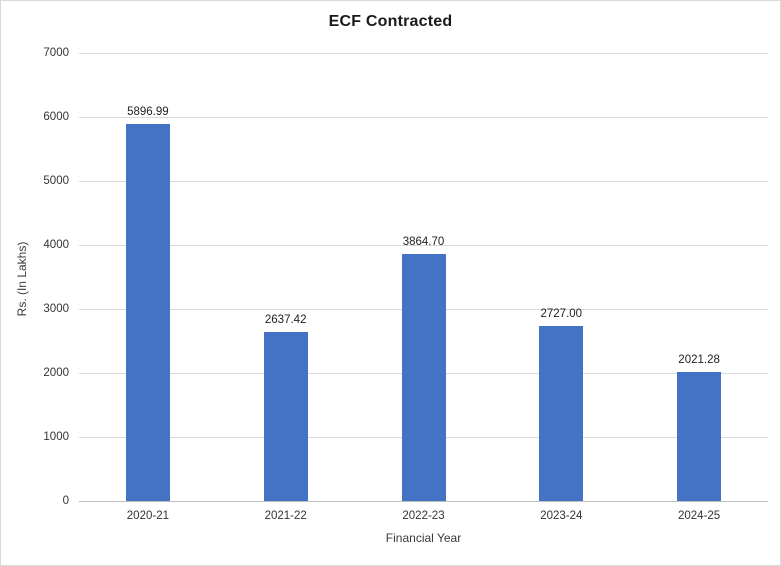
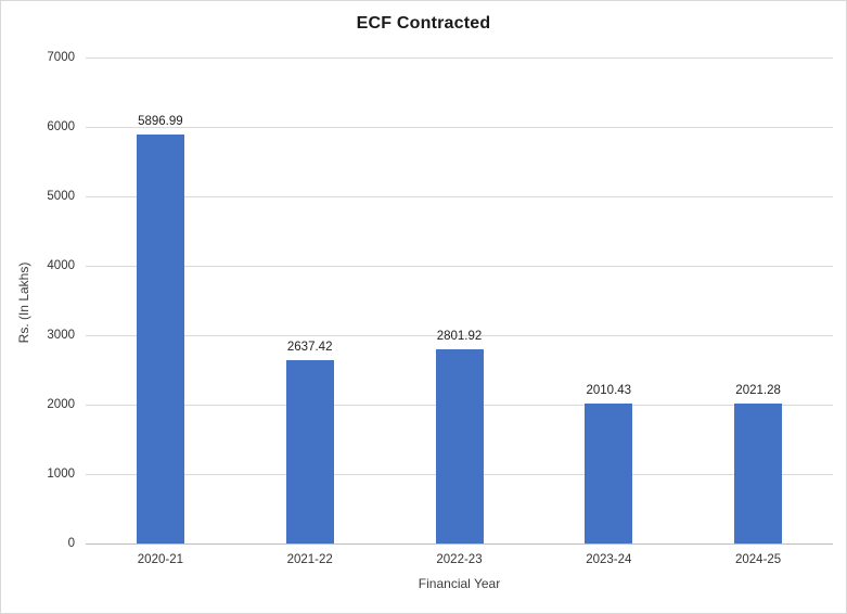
2022-23: 3864.70 -> 2801.92
2023-24: 2727.00 -> 2010.43
